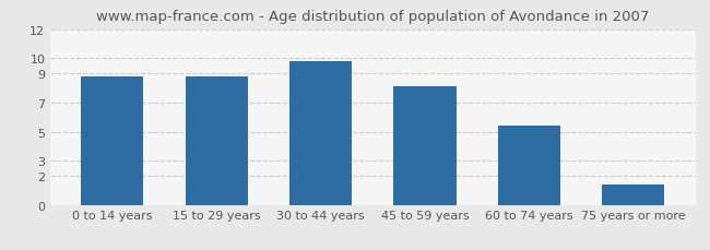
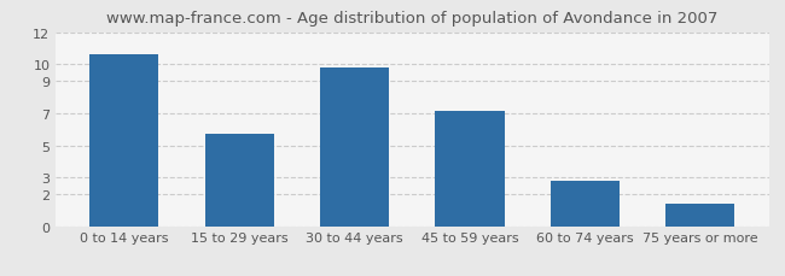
0 to 14 years: 8.8 -> 10.6
15 to 29 years: 8.8 -> 5.7
45 to 59 years: 8.1 -> 7.1
60 to 74 years: 5.4 -> 2.8
